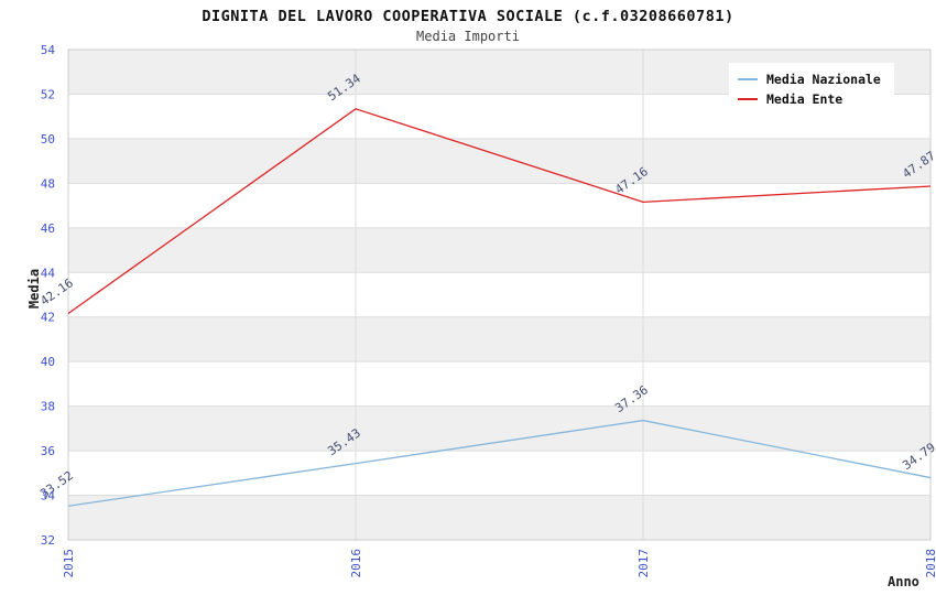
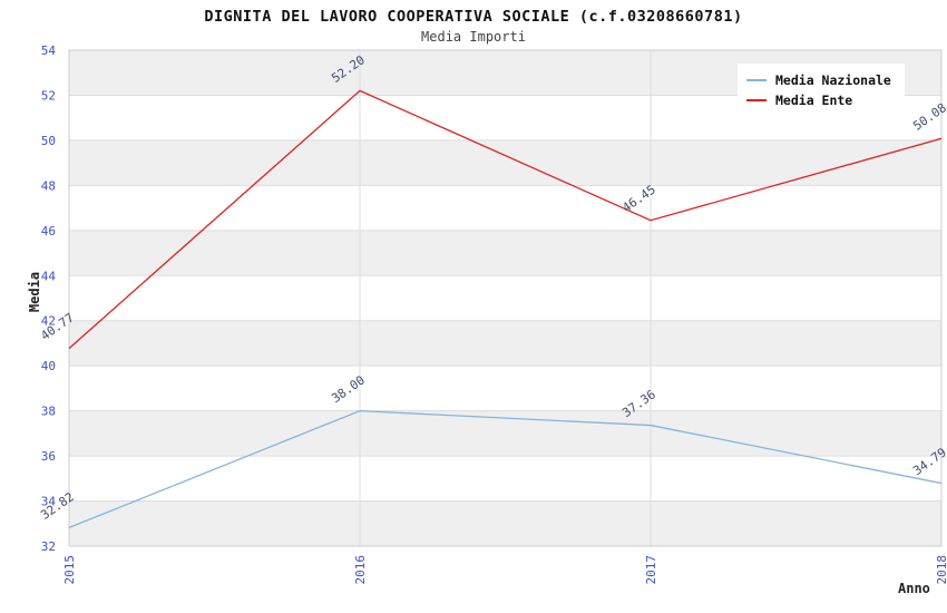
Media Nazionale/2015: 33.52 -> 32.82
Media Ente/2015: 42.16 -> 40.77
Media Nazionale/2016: 35.43 -> 38.00
Media Ente/2016: 51.34 -> 52.20
Media Ente/2017: 47.16 -> 46.45
Media Ente/2018: 47.87 -> 50.08
